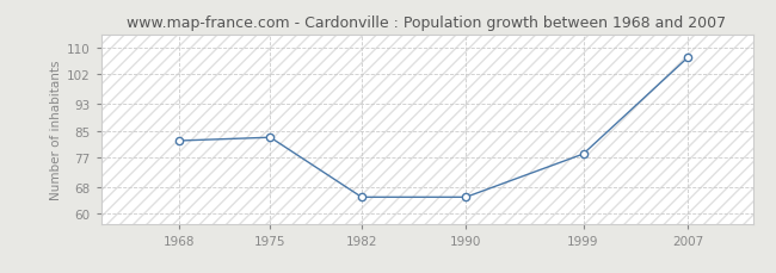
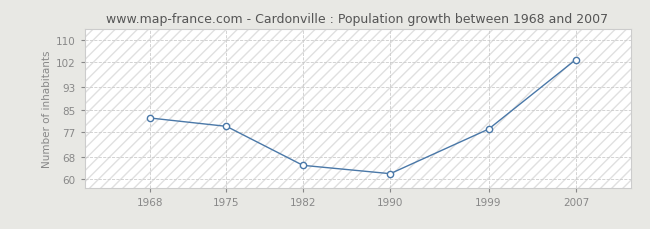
1975: 83 -> 79
1990: 65 -> 62
2007: 107 -> 103
